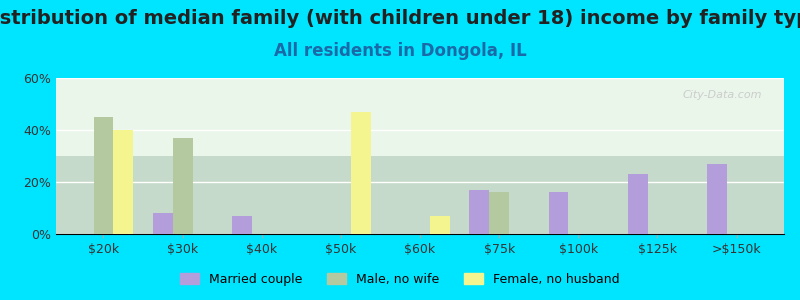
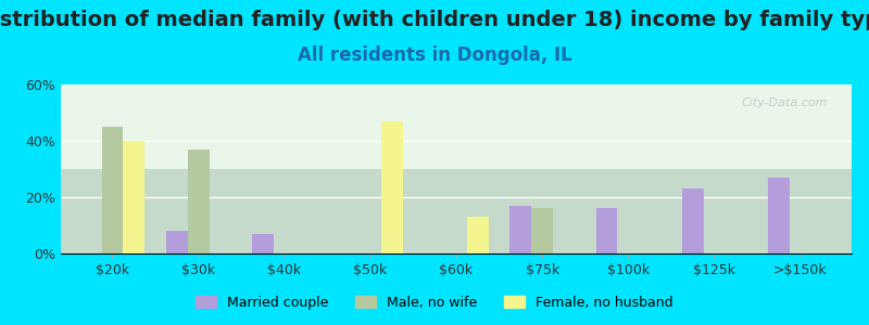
Female, no husband/$60k: 7% -> 13%
